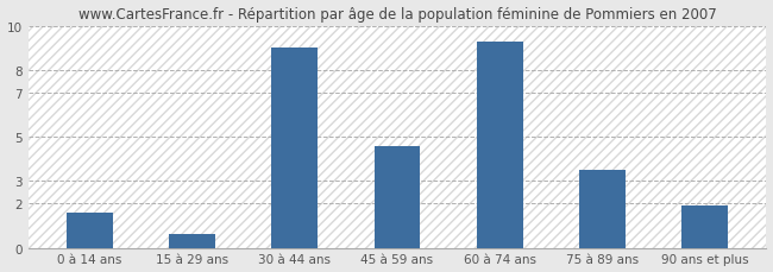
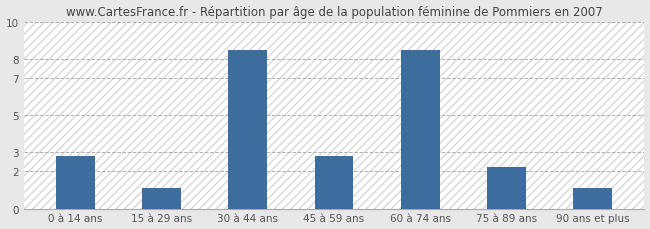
0 à 14 ans: 1.6 -> 2.8
15 à 29 ans: 0.6 -> 1.1
30 à 44 ans: 9.0 -> 8.5
45 à 59 ans: 4.6 -> 2.8
60 à 74 ans: 9.3 -> 8.5
75 à 89 ans: 3.5 -> 2.2
90 ans et plus: 1.9 -> 1.1
